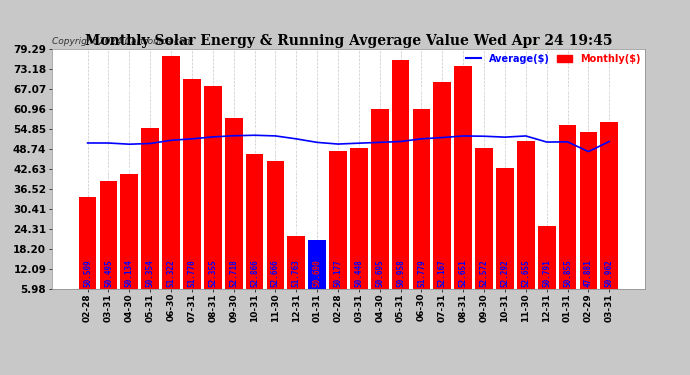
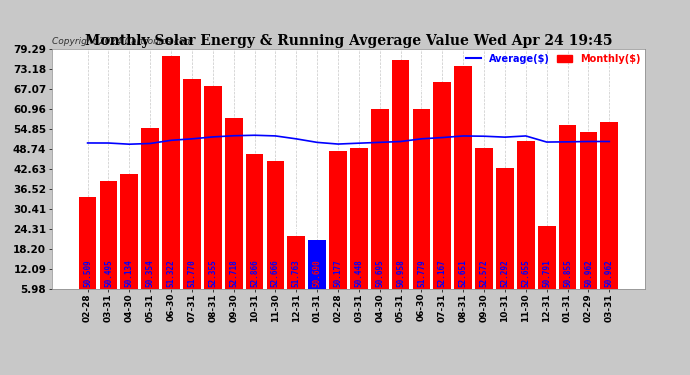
Average($)/02-29: 47.881 -> 50.962
